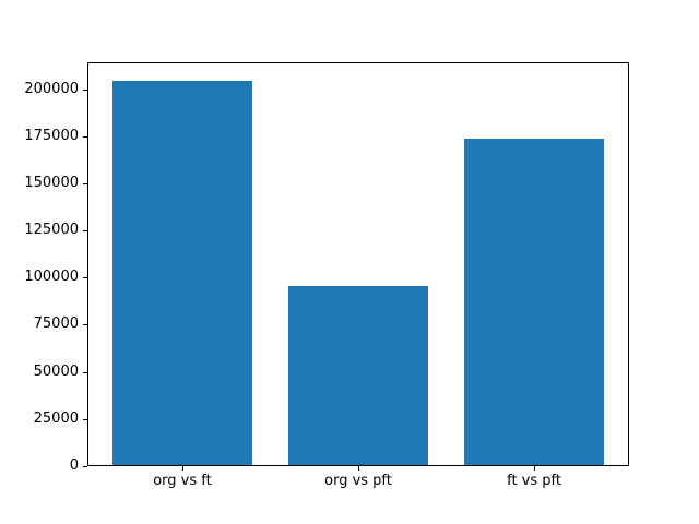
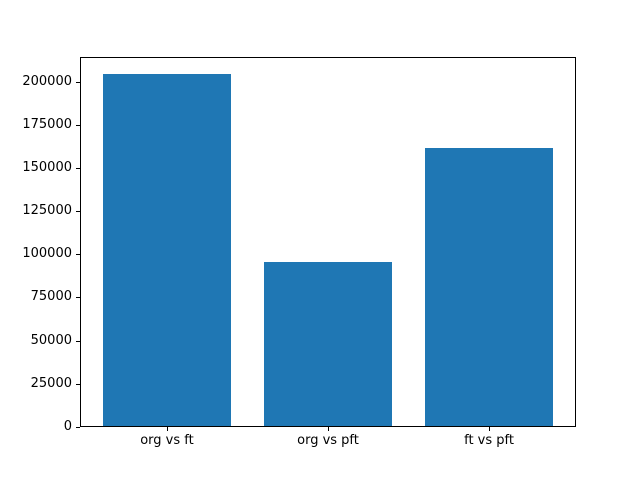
ft vs pft: 173000 -> 161000
